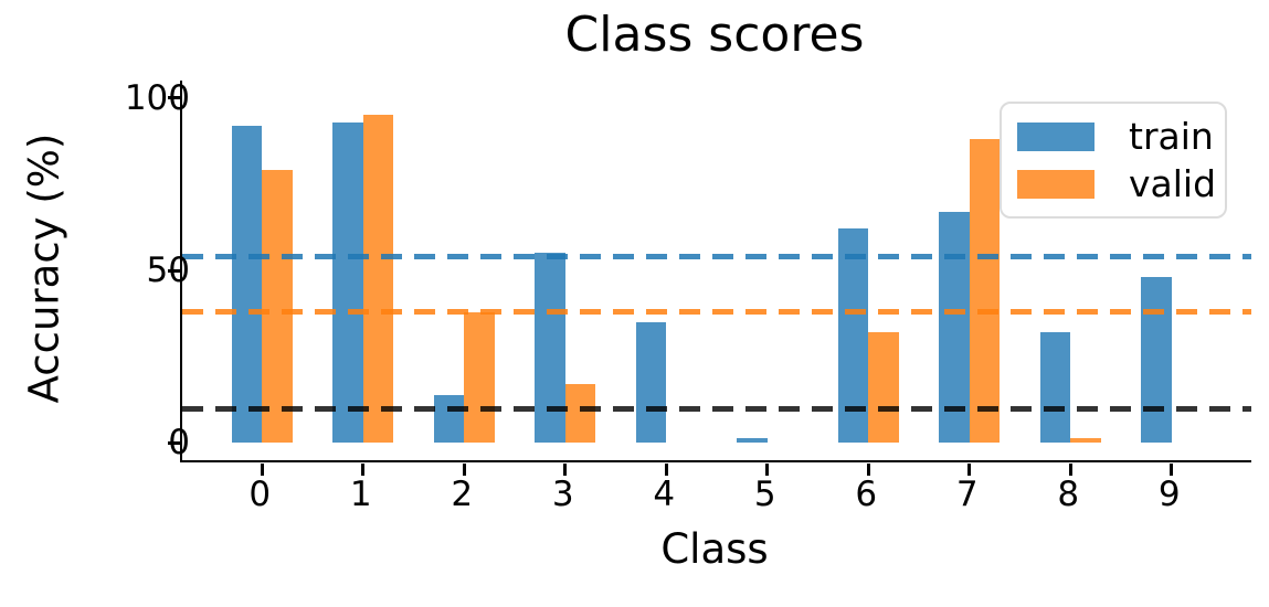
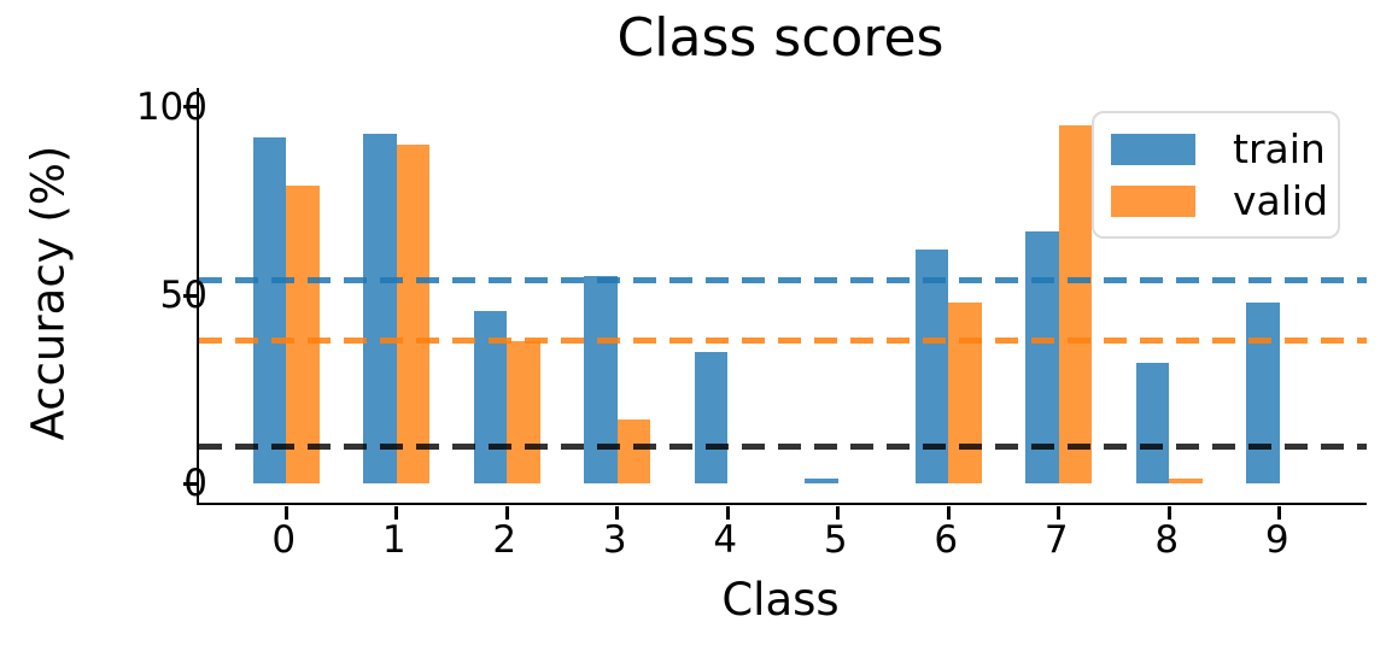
valid/1: 95 -> 90
train/2: 14 -> 46
valid/6: 32 -> 48
valid/7: 88 -> 95
